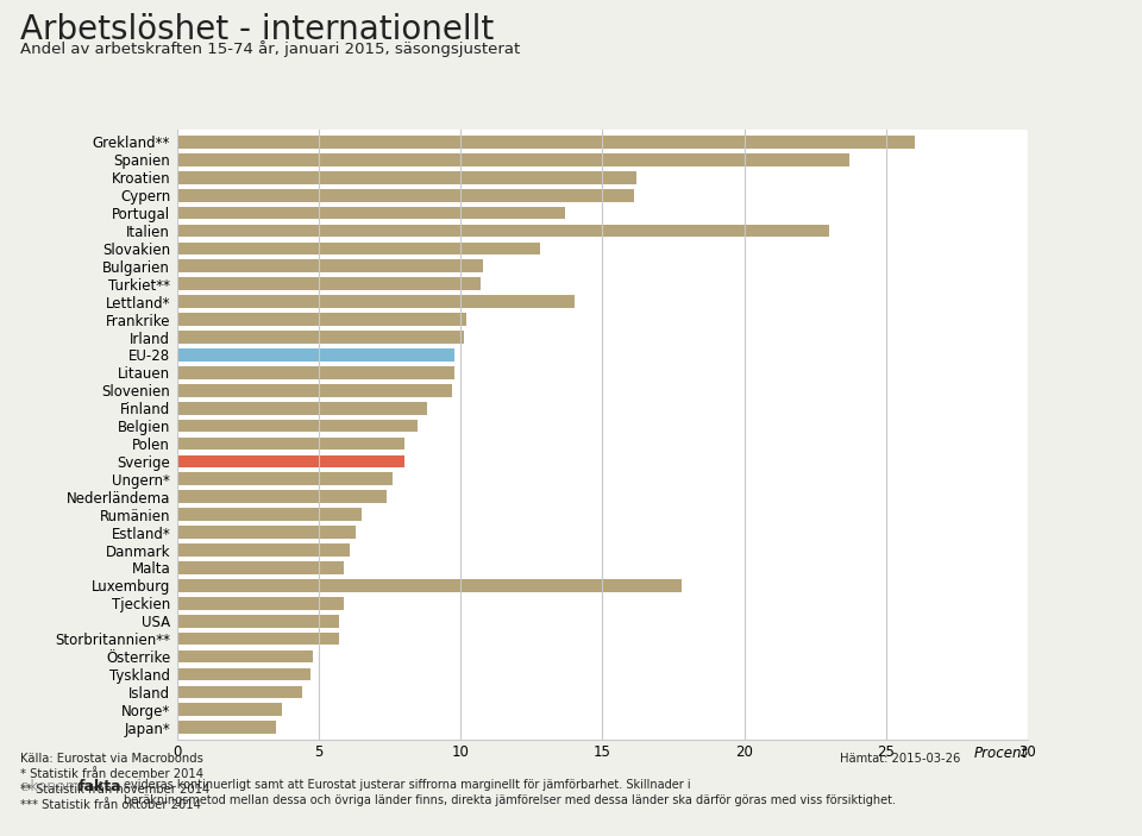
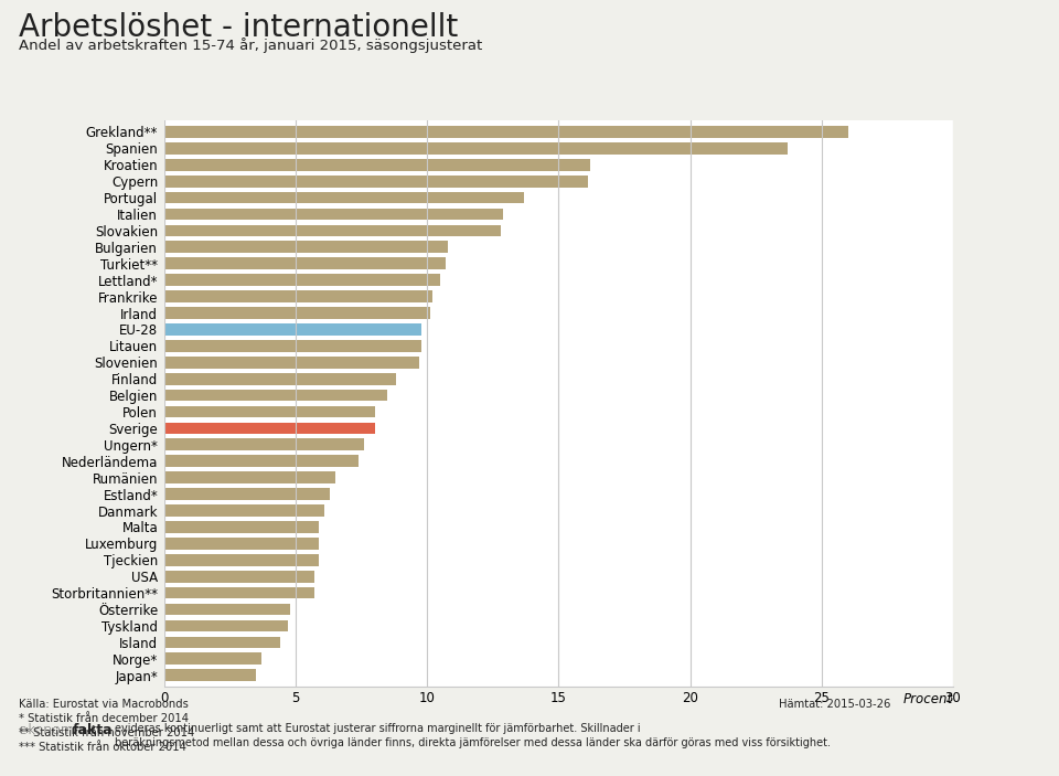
Italien: 23.0 -> 12.9
Lettland*: 14.0 -> 10.5
Luxemburg: 17.8 -> 5.9
